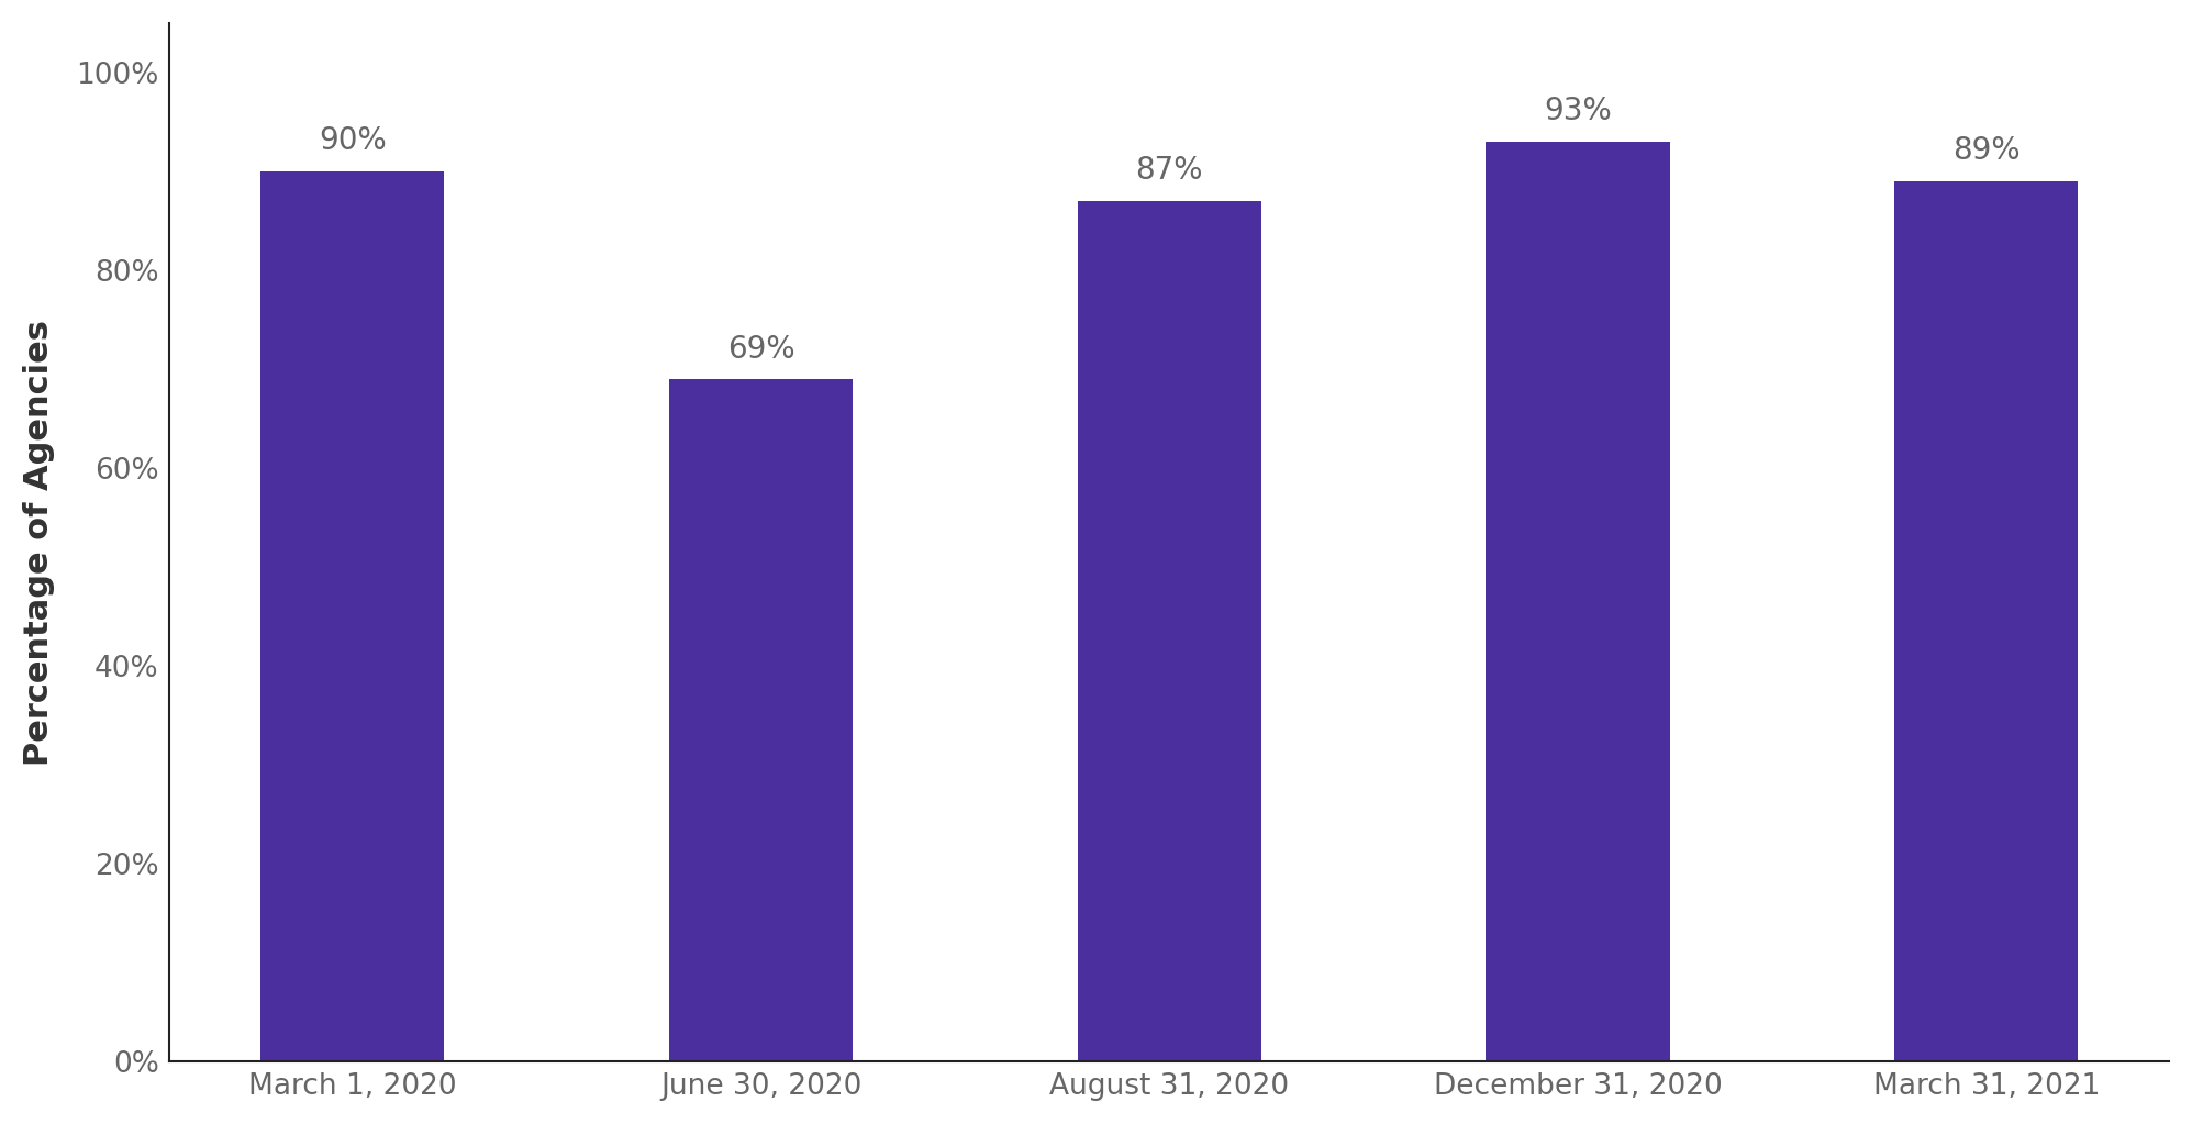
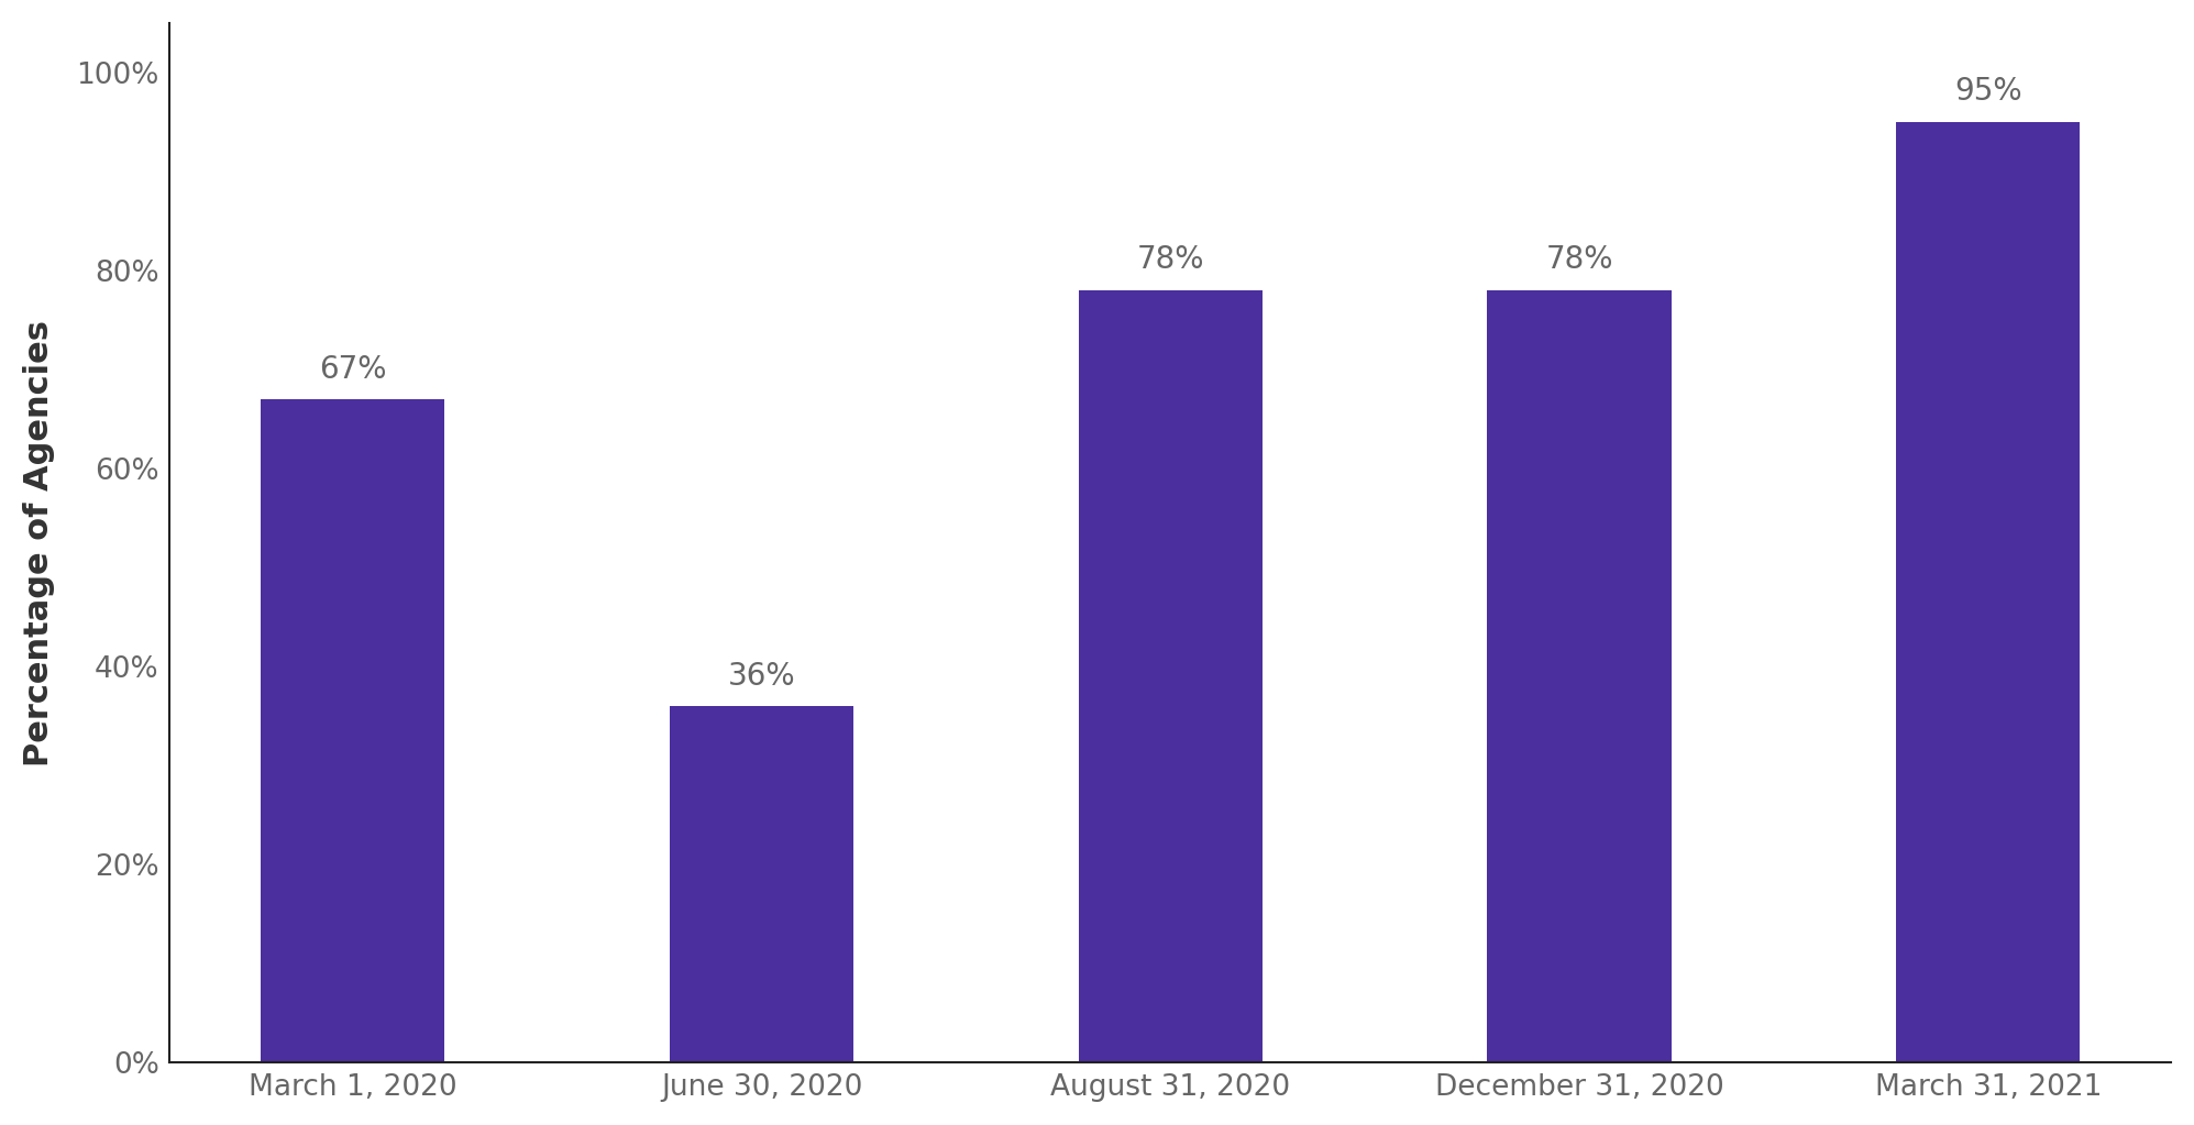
March 1, 2020: 90% -> 67%
June 30, 2020: 69% -> 36%
August 31, 2020: 87% -> 78%
December 31, 2020: 93% -> 78%
March 31, 2021: 89% -> 95%
